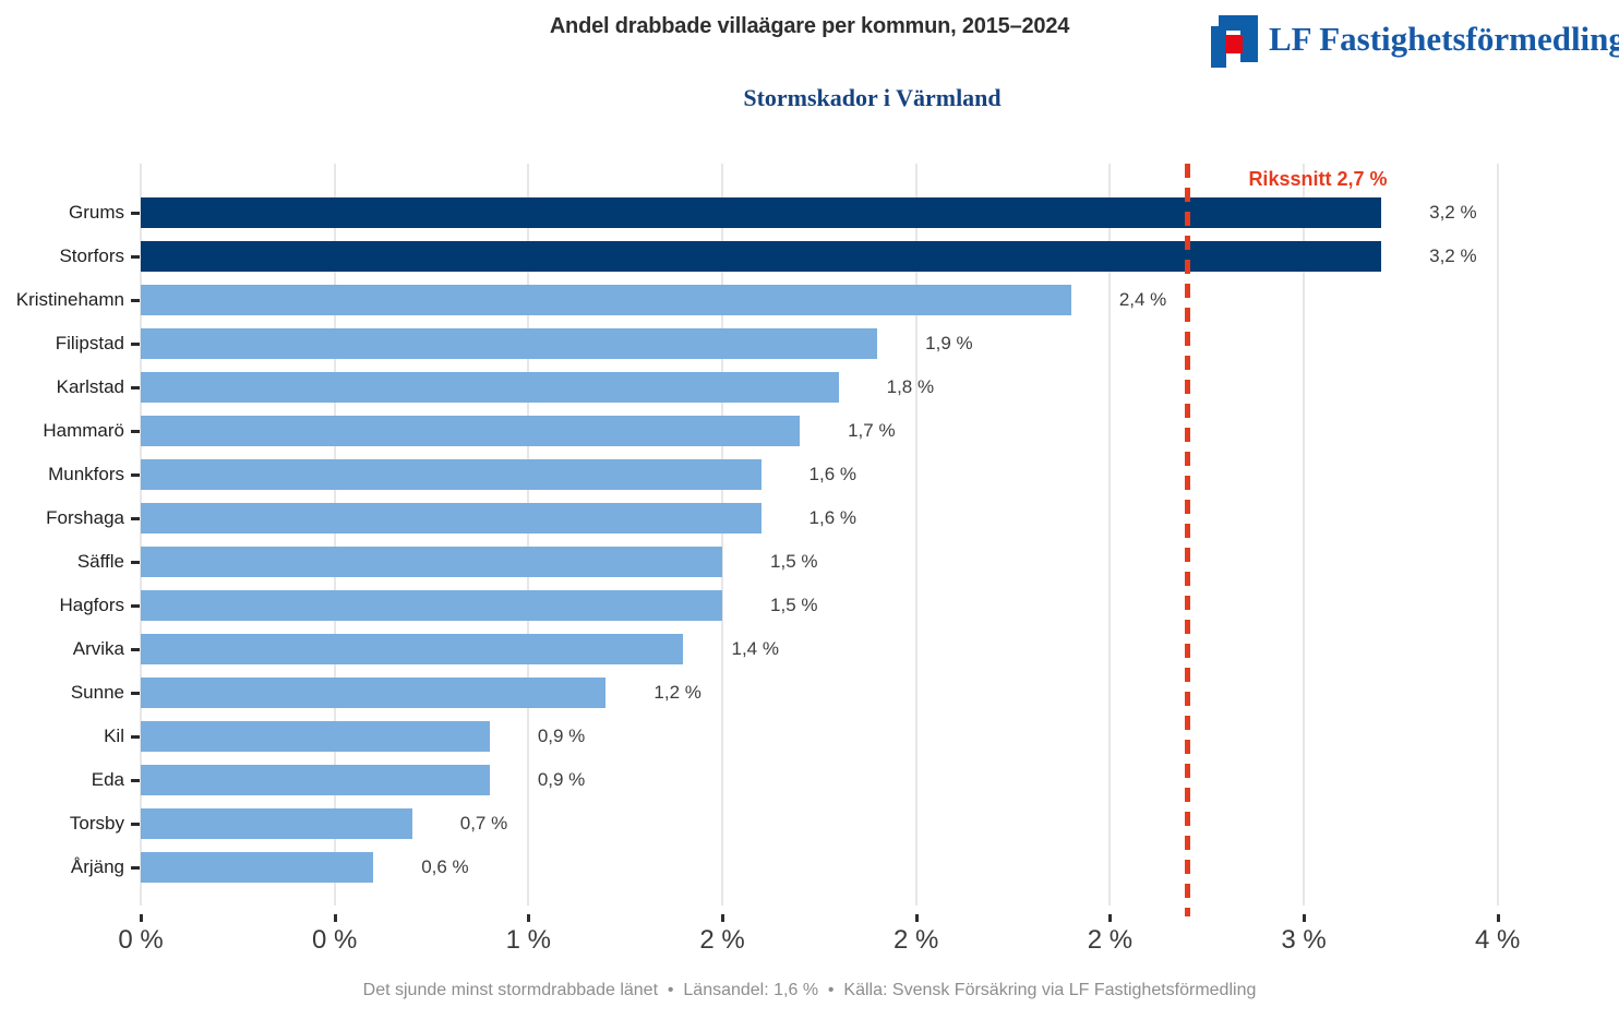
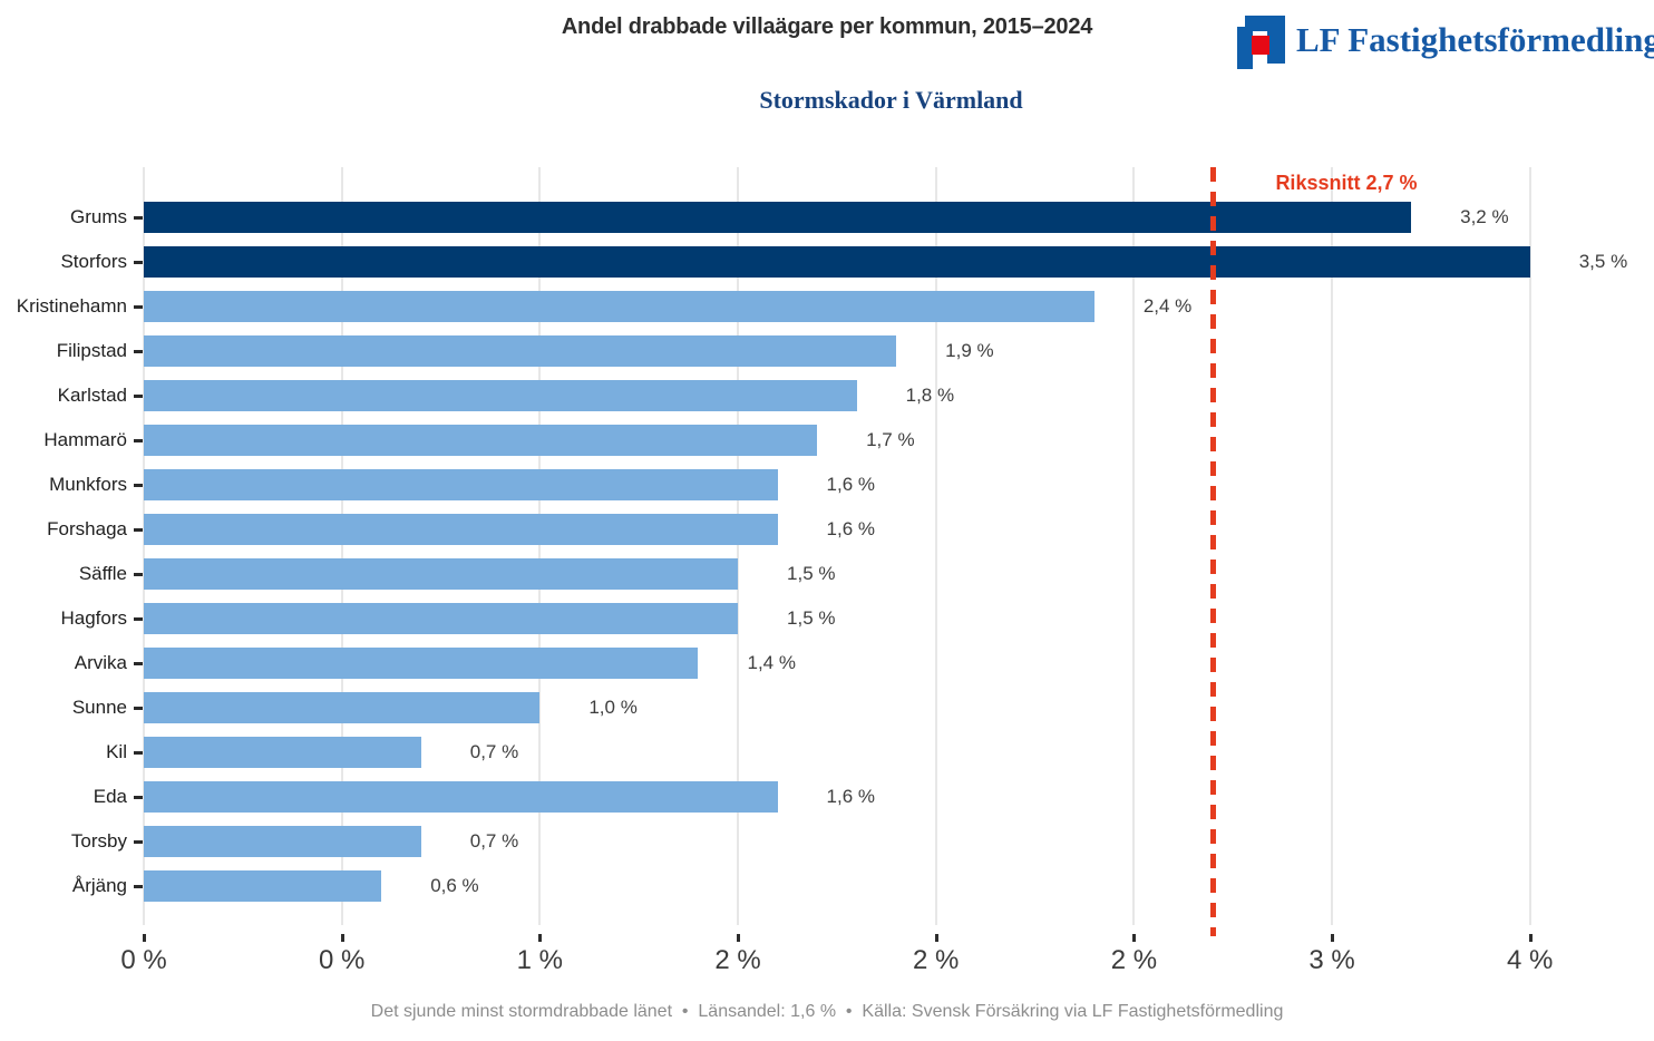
Storfors: 3,2 -> 3,5
Sunne: 1,2 -> 1,0
Kil: 0,9 -> 0,7
Eda: 0,9 -> 1,6
